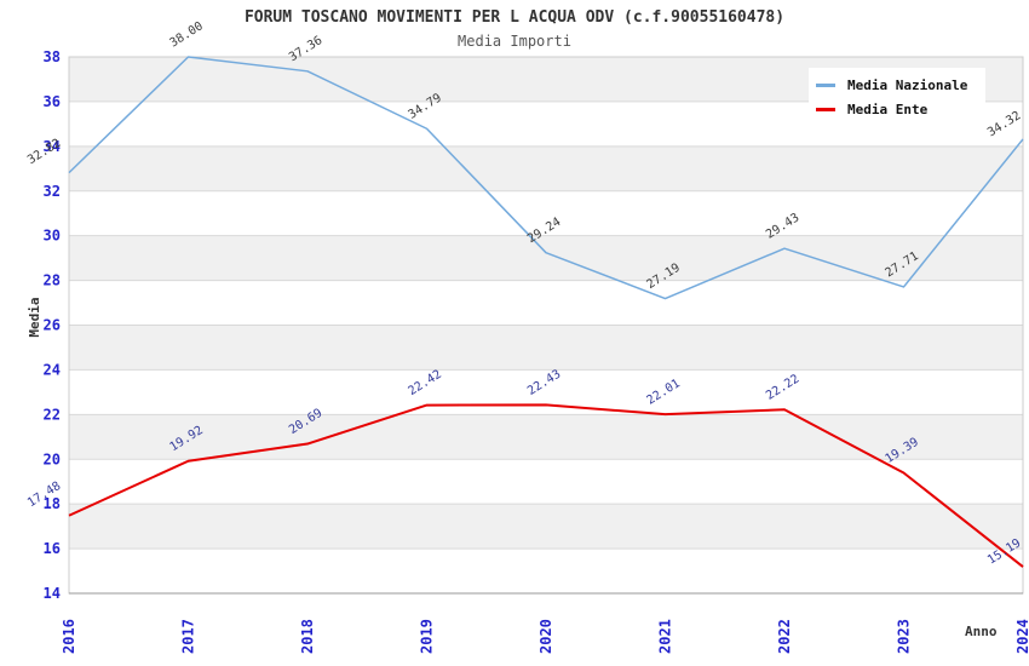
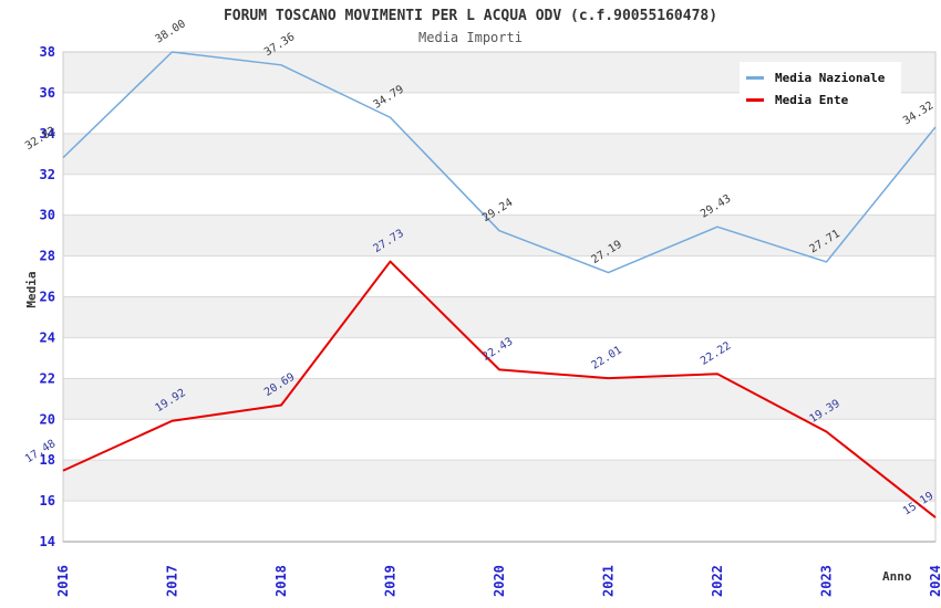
Media Ente/2019: 22.42 -> 27.73
